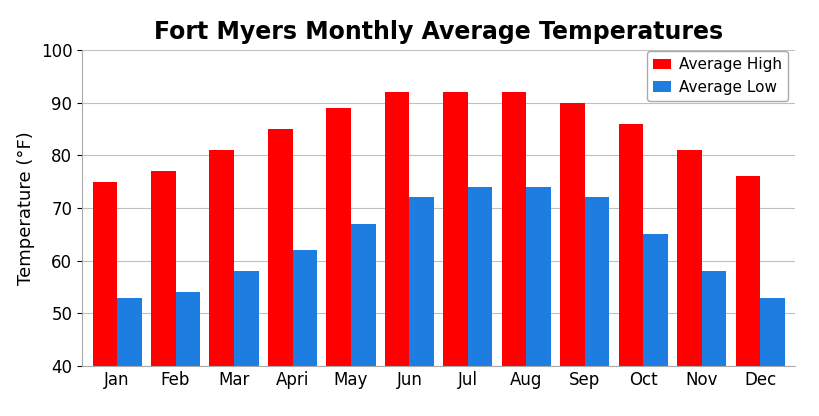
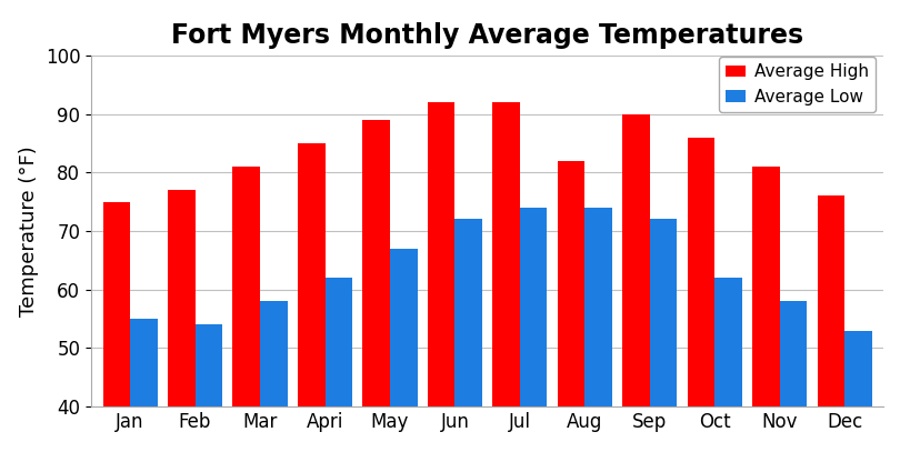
Average Low/Jan: 53 -> 55
Average High/Aug: 92 -> 82
Average Low/Oct: 65 -> 62
